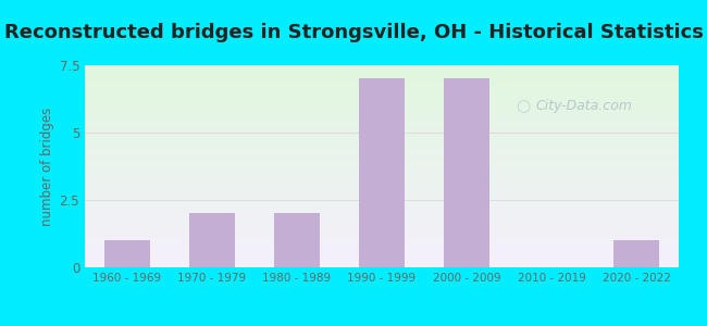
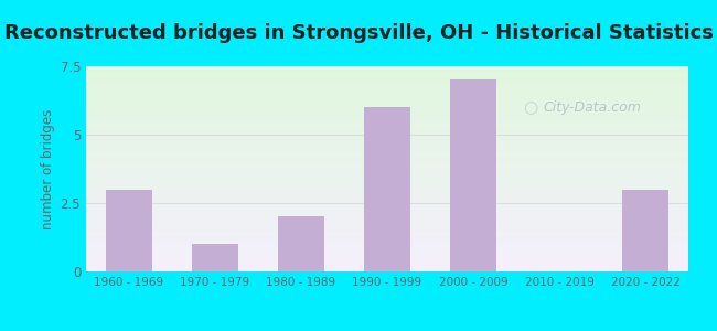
1960 - 1969: 1 -> 3
1970 - 1979: 2 -> 1
1990 - 1999: 7 -> 6
2020 - 2022: 1 -> 3
